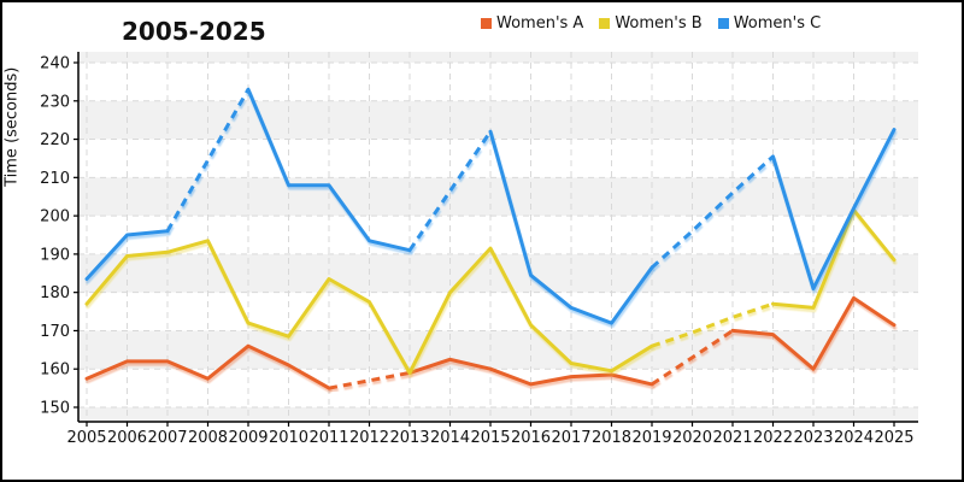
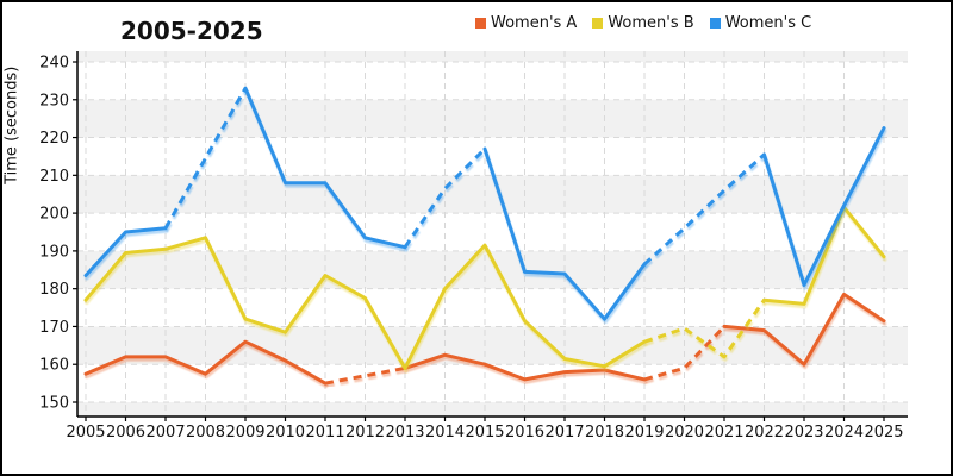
Women's C/2015: 222 -> 217
Women's C/2017: 176 -> 184
Women's A/2020: 163 -> 159
Women's B/2021: 174 -> 162
